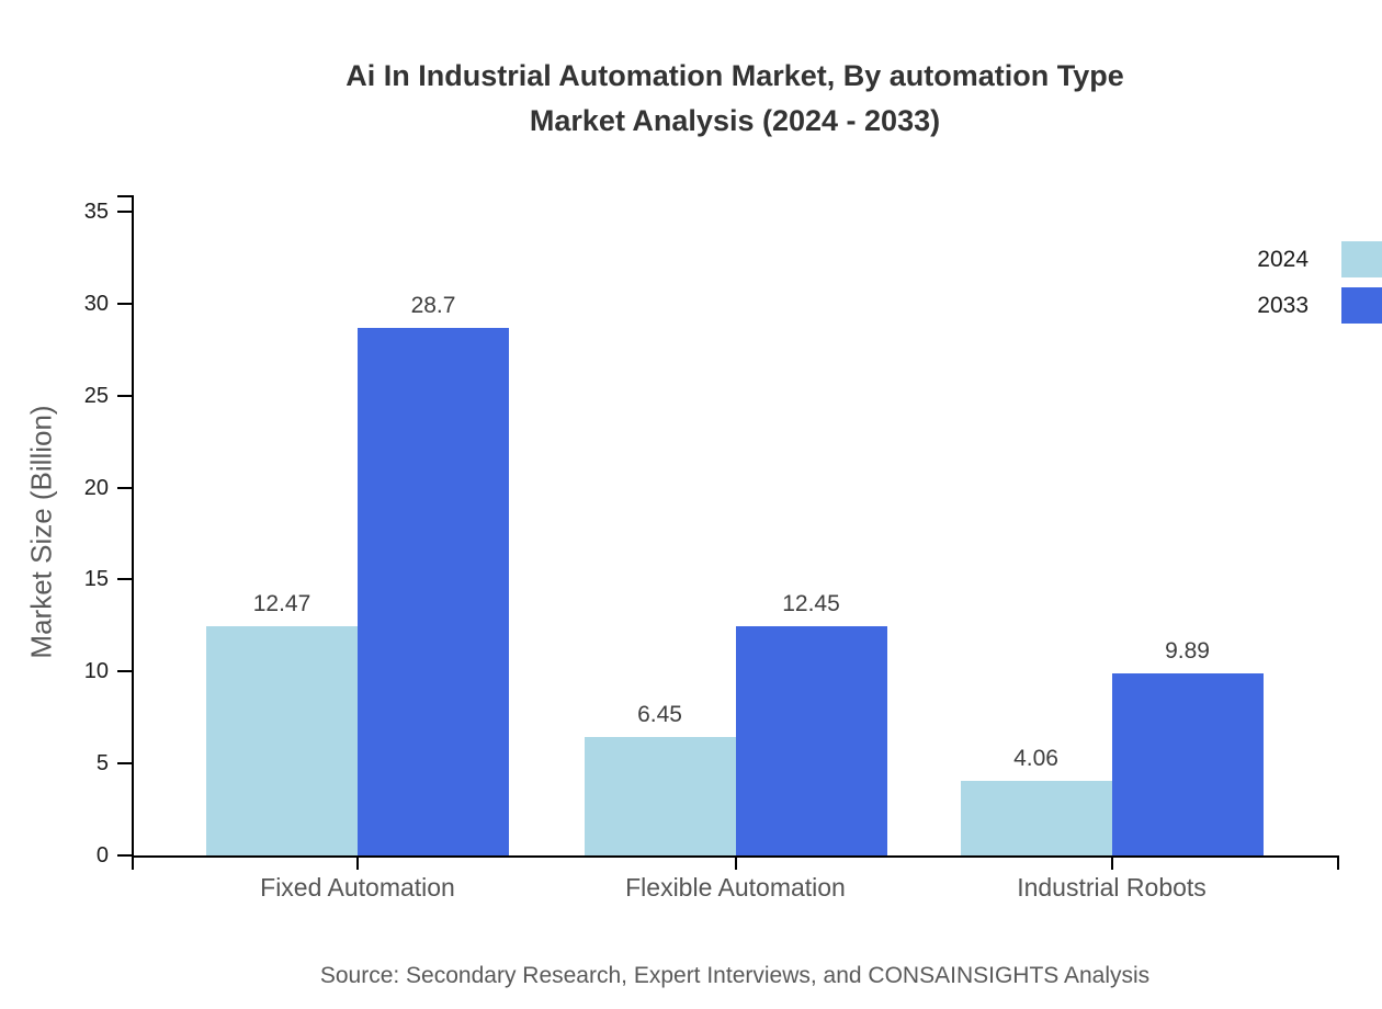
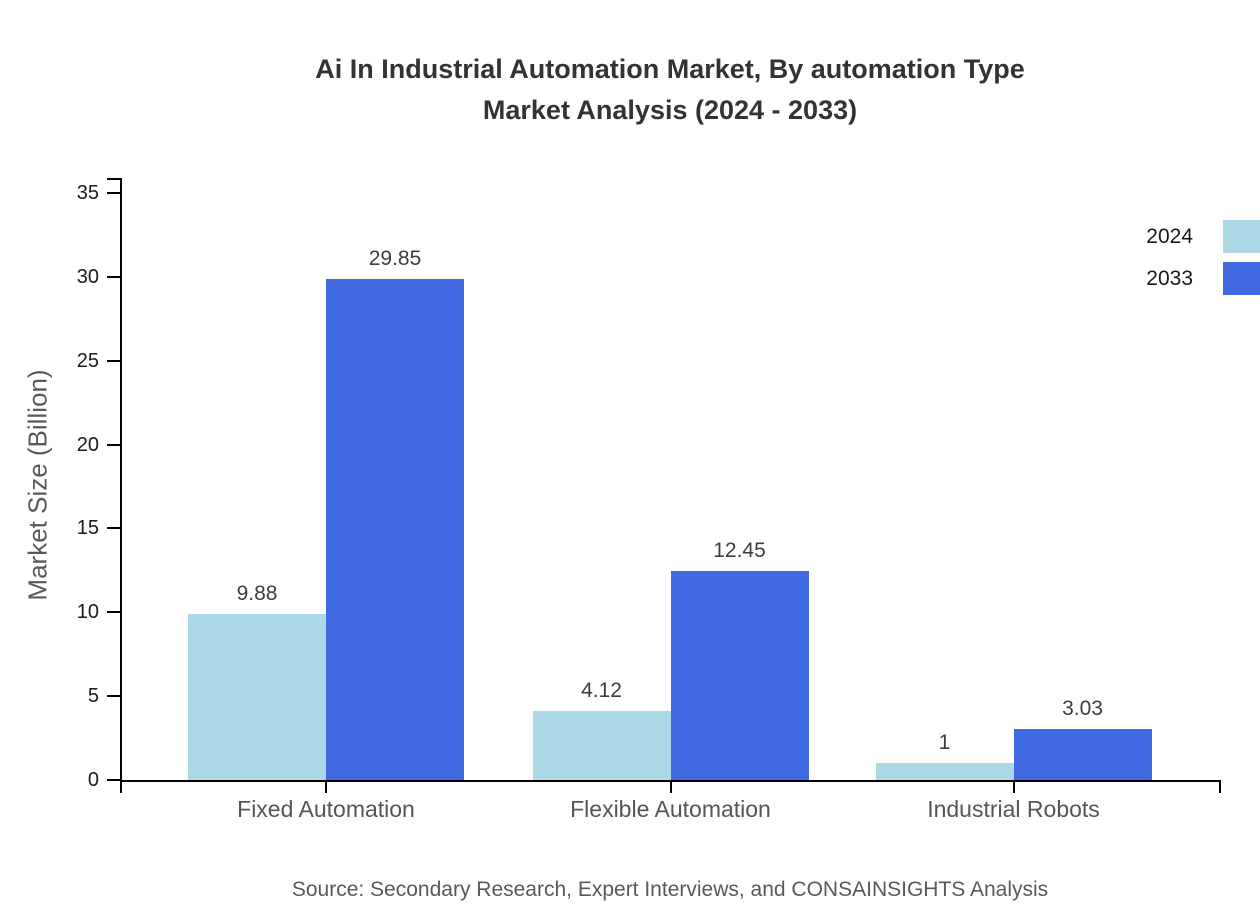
2024/Fixed Automation: 12.47 -> 9.88
2033/Fixed Automation: 28.7 -> 29.85
2024/Flexible Automation: 6.45 -> 4.12
2024/Industrial Robots: 4.06 -> 1
2033/Industrial Robots: 9.89 -> 3.03
